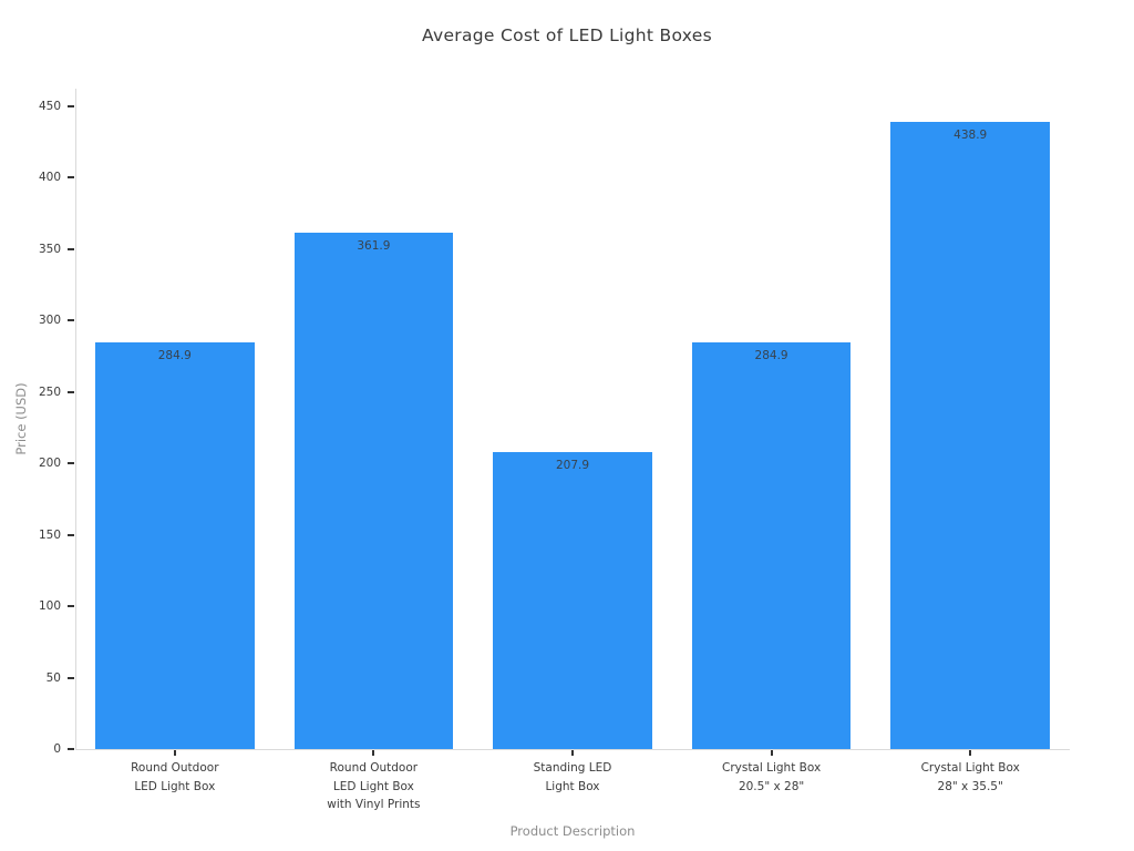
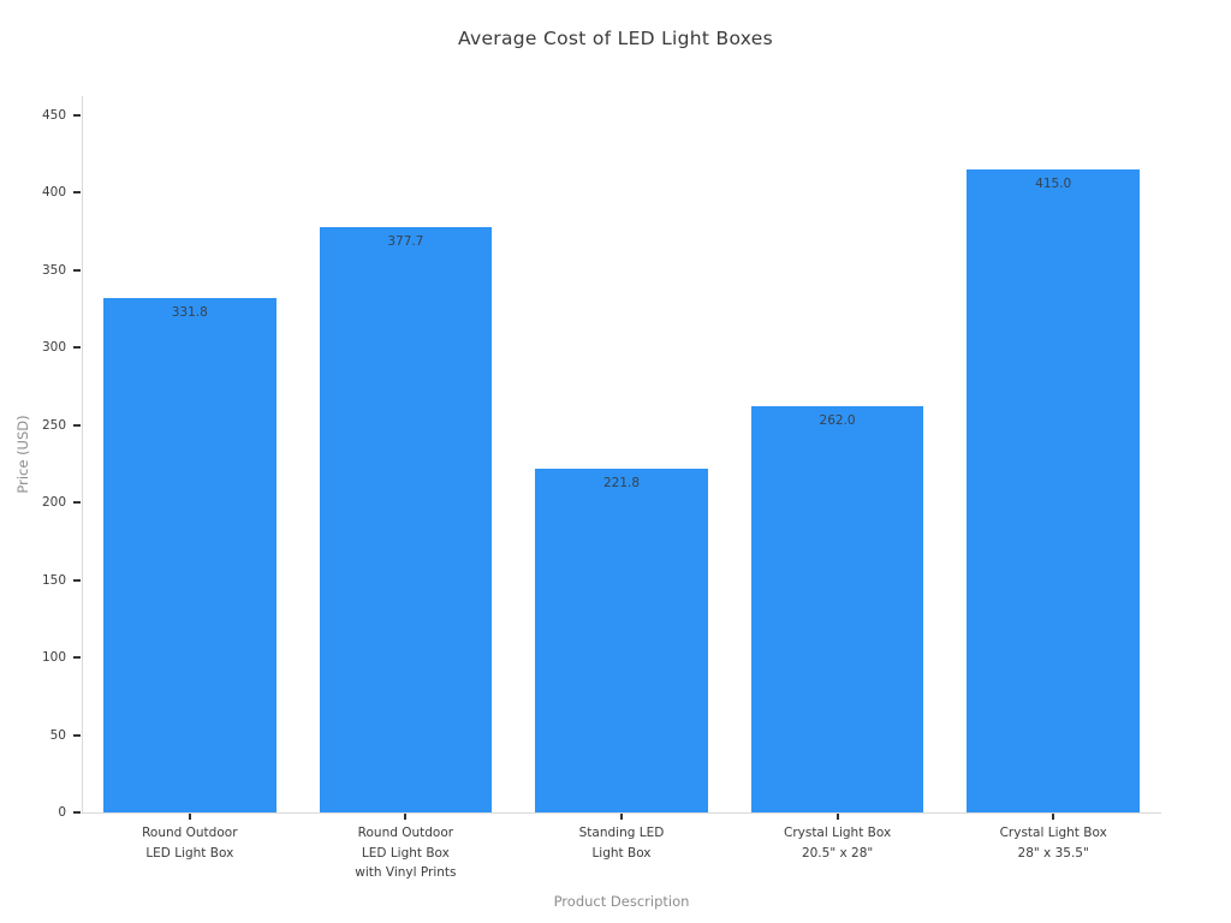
Round Outdoor LED Light Box: 284.9 -> 331.8
Round Outdoor LED Light Box with Vinyl Prints: 361.9 -> 377.7
Standing LED Light Box: 207.9 -> 221.8
Crystal Light Box 20.5" x 28": 284.9 -> 262.0
Crystal Light Box 28" x 35.5": 438.9 -> 415.0
